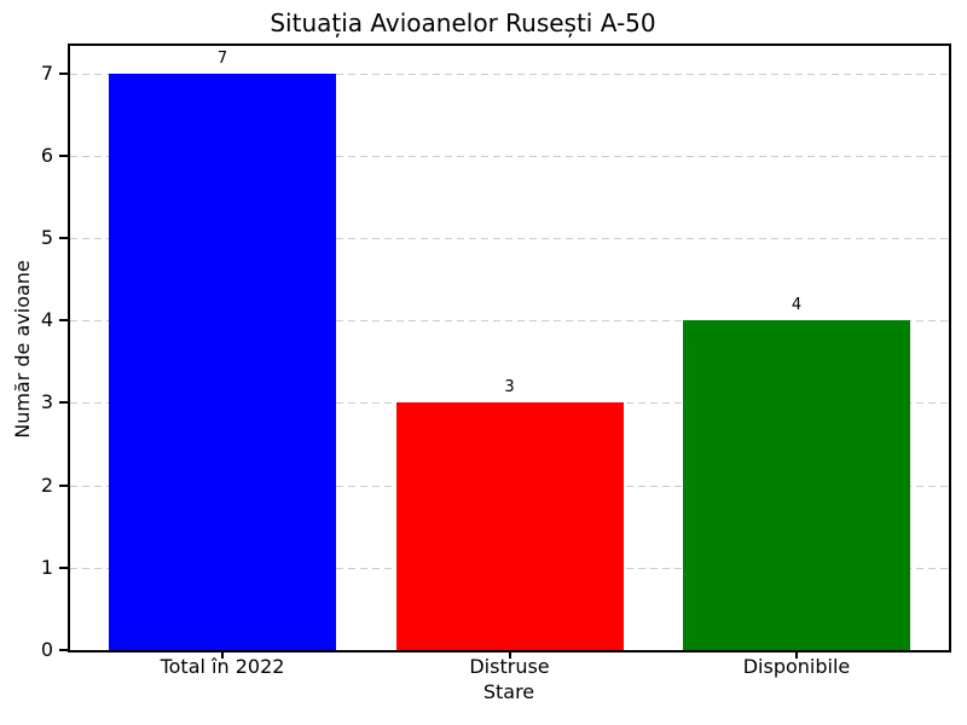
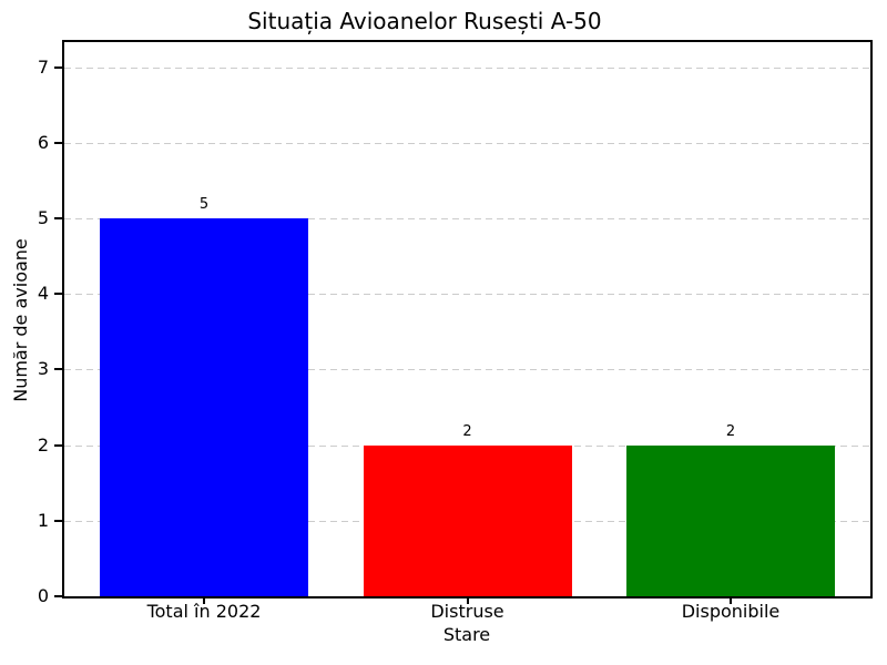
Total în 2022: 7 -> 5
Distruse: 3 -> 2
Disponibile: 4 -> 2
